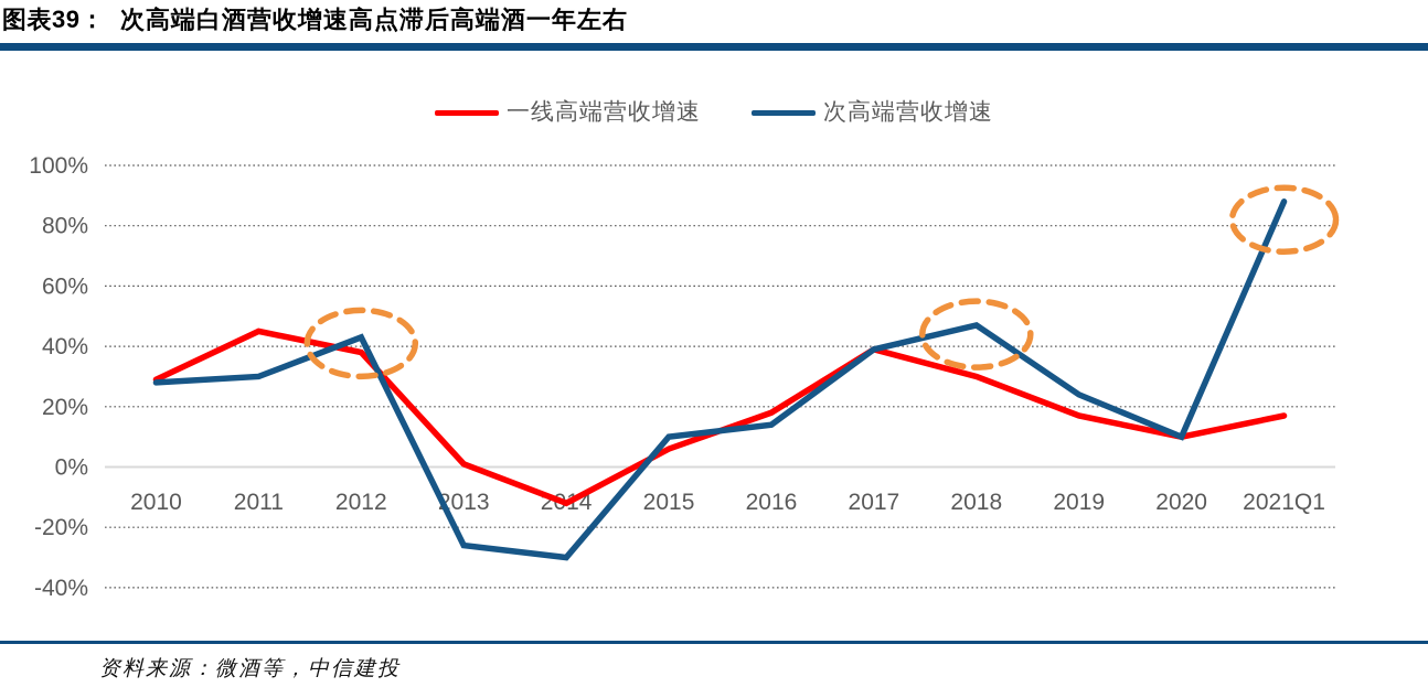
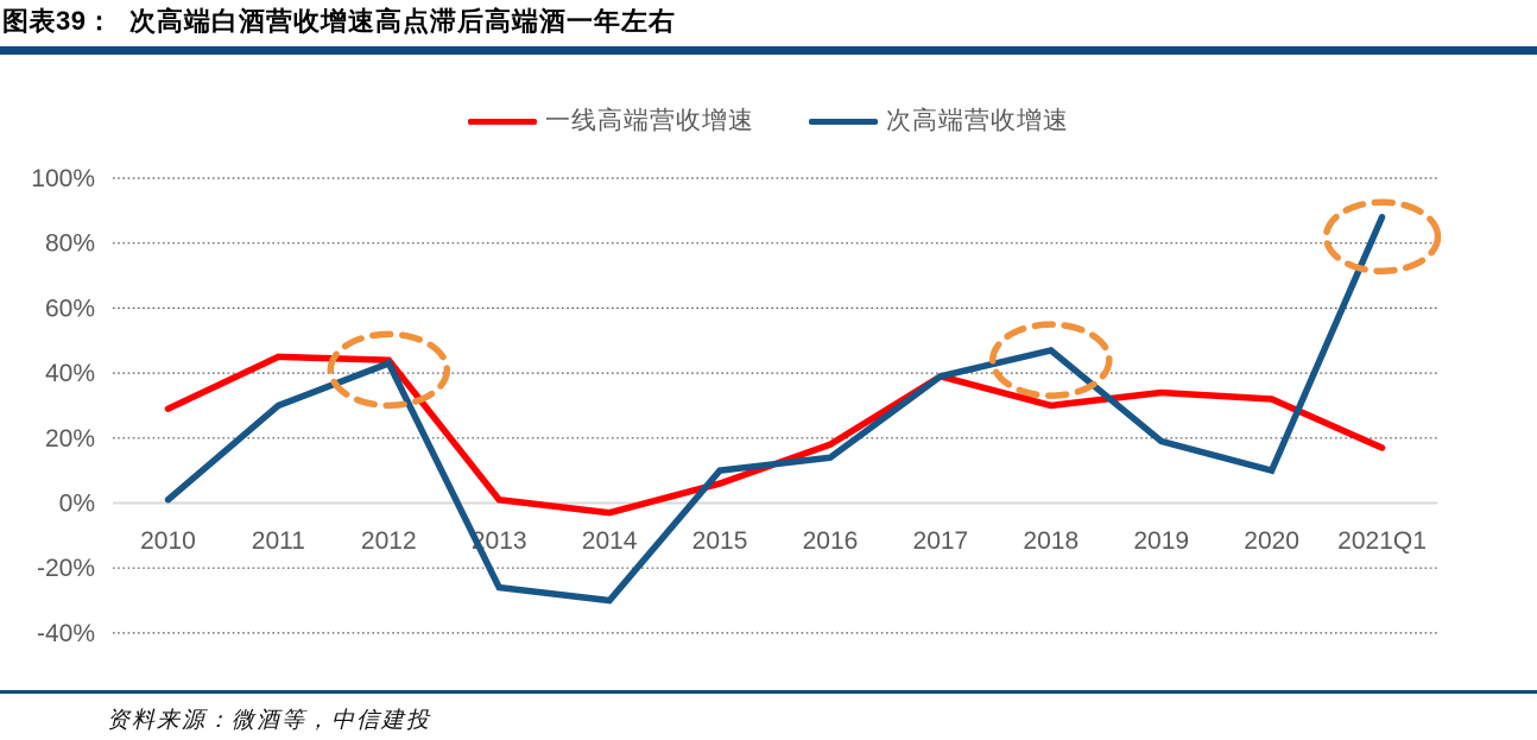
次高端营收增速/2010: 28% -> 1%
一线高端营收增速/2012: 38% -> 44%
一线高端营收增速/2014: -12% -> -3%
一线高端营收增速/2019: 17% -> 34%
次高端营收增速/2019: 24% -> 19%
一线高端营收增速/2020: 10% -> 32%
